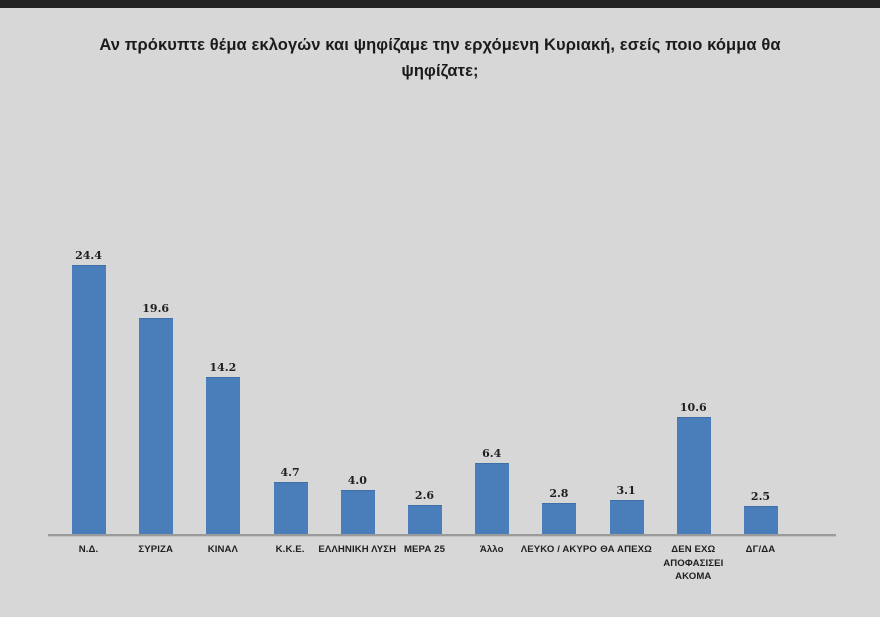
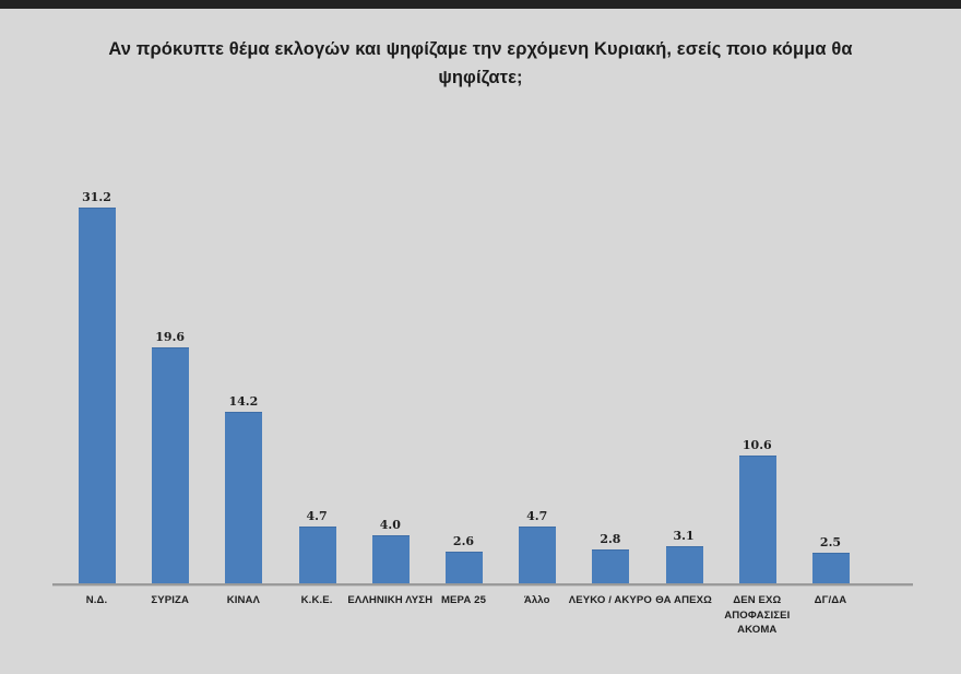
Ν.Δ.: 24.4 -> 31.2
Άλλο: 6.4 -> 4.7
